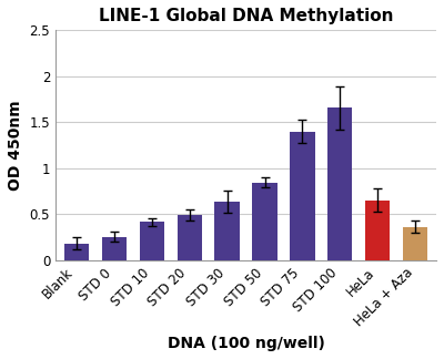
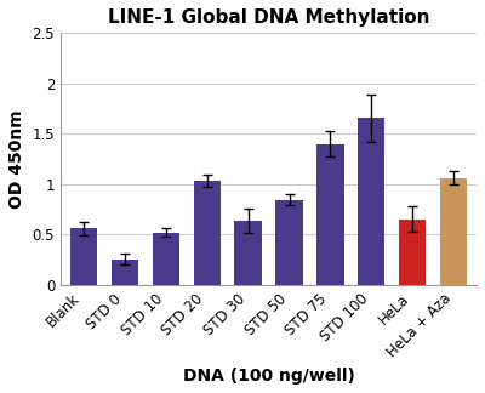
Blank: 0.18 -> 0.56
STD 10: 0.41 -> 0.52
STD 20: 0.49 -> 1.04
HeLa + Aza: 0.36 -> 1.06
